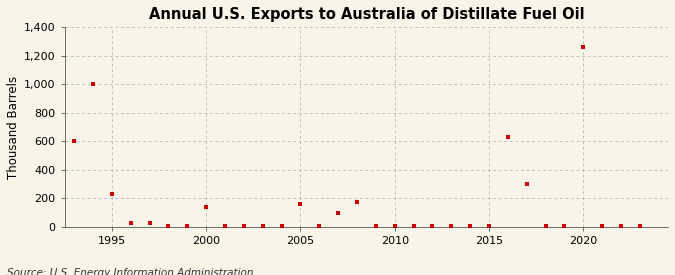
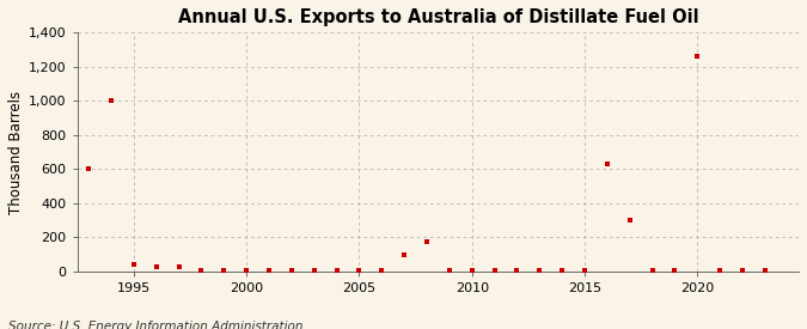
1995: 230 -> 40
2000: 140 -> 10
2005: 160 -> 10
